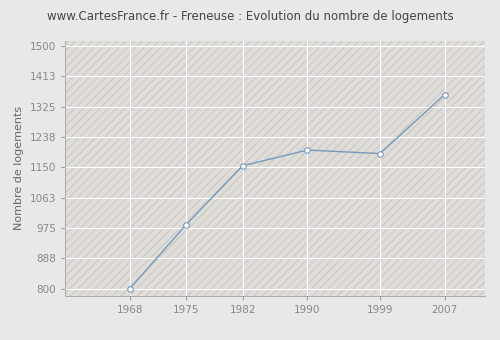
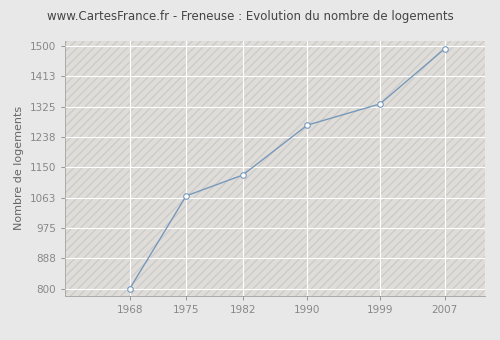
1975: 985 -> 1068
1982: 1155 -> 1128
1990: 1200 -> 1272
1999: 1190 -> 1333
2007: 1360 -> 1492
